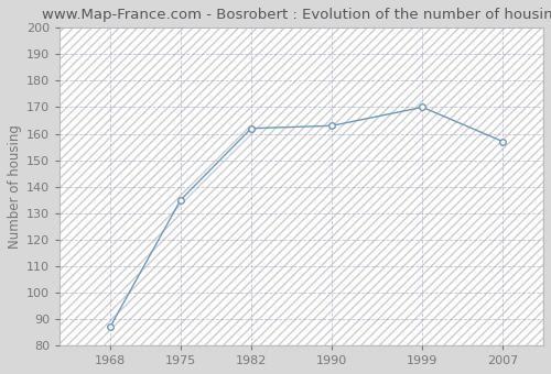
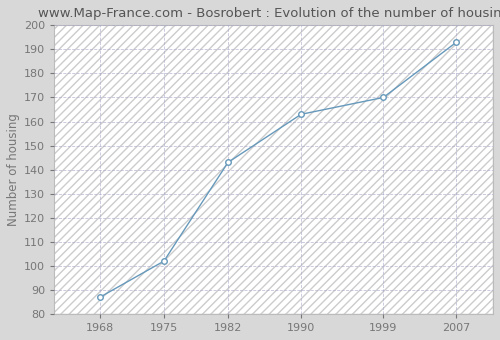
1975: 135 -> 102
1982: 162 -> 143
2007: 157 -> 193
